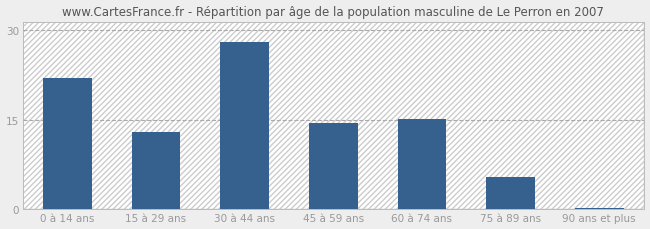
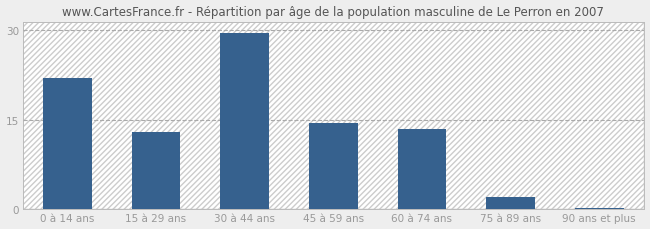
30 à 44 ans: 28.0 -> 29.5
60 à 74 ans: 15.2 -> 13.5
75 à 89 ans: 5.4 -> 2.0
